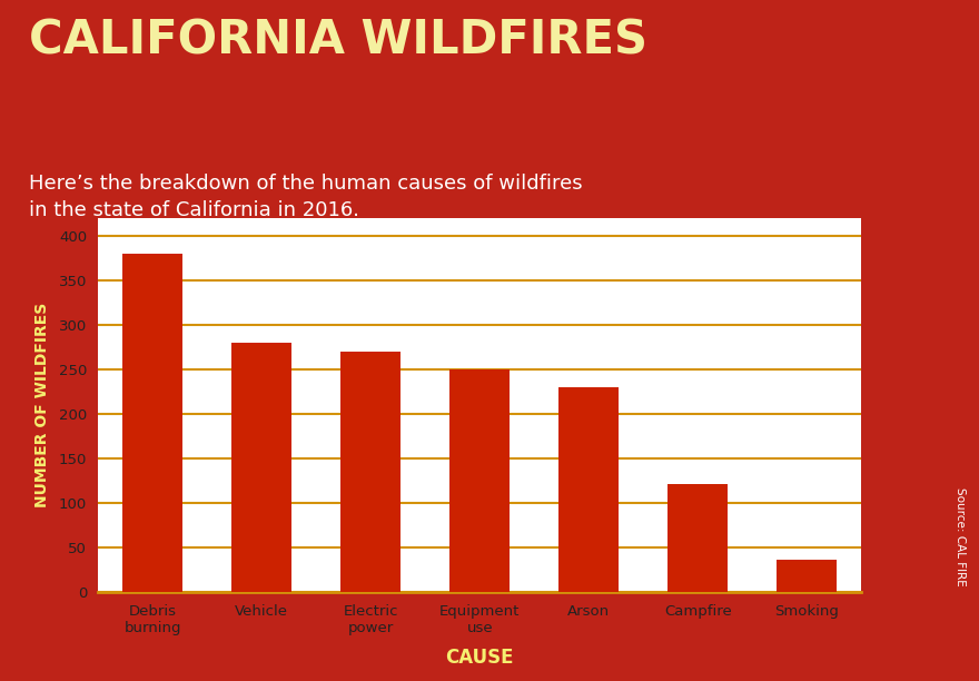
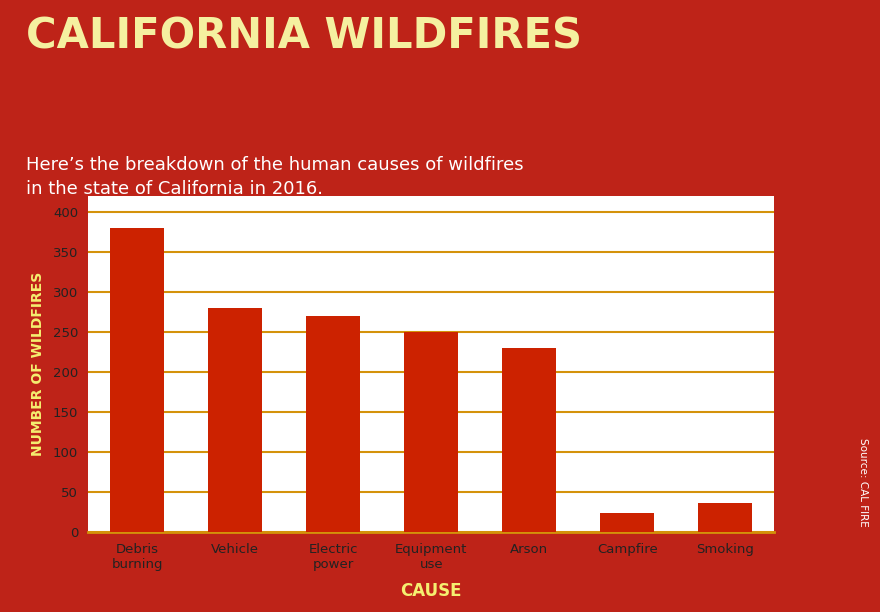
Campfire: 122 -> 24
